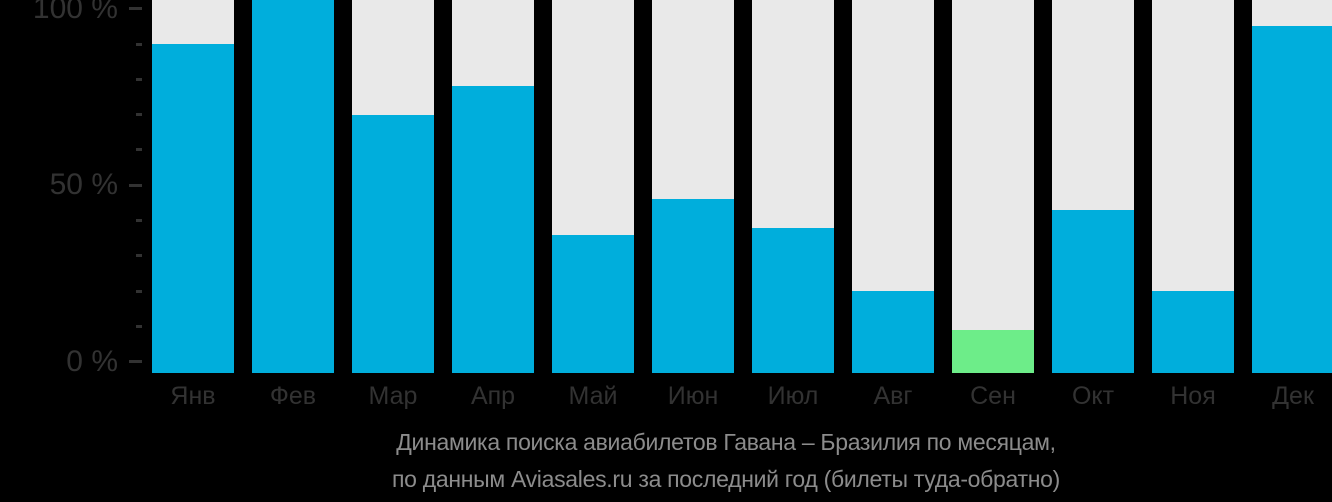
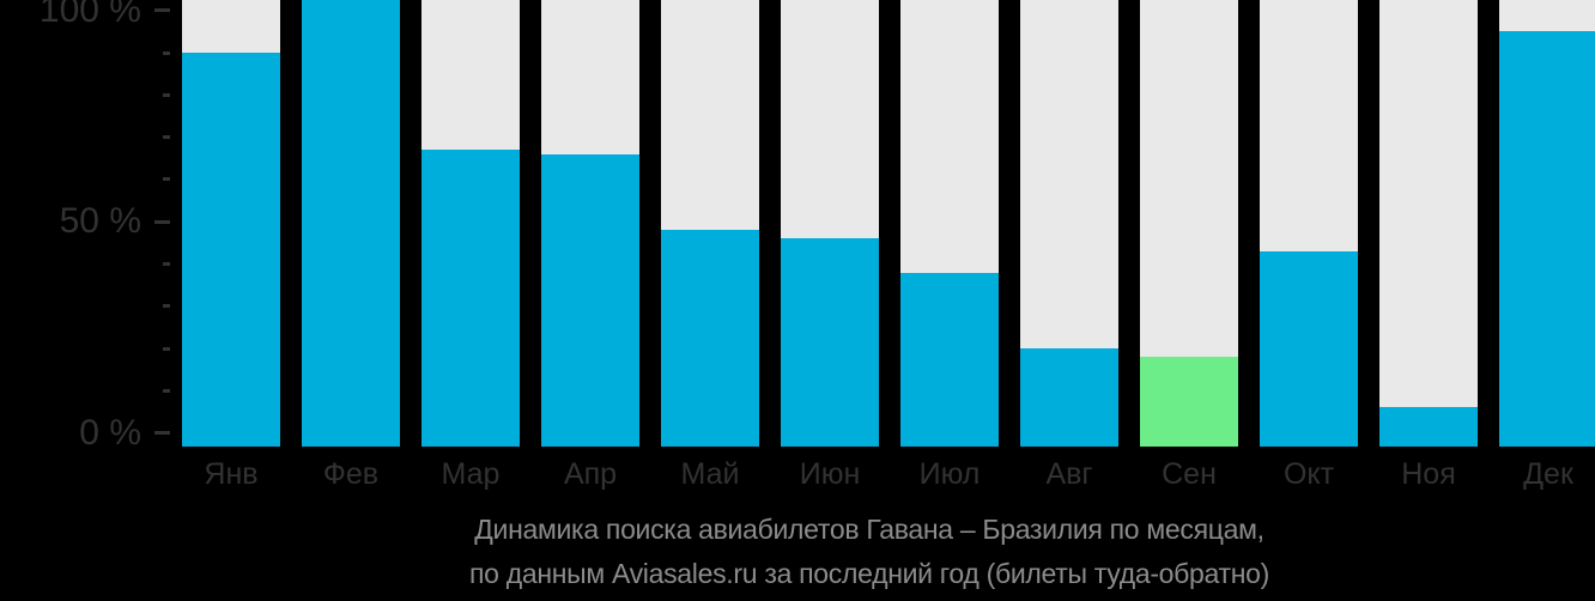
Мар: 70% -> 67%
Апр: 78% -> 66%
Май: 36% -> 48%
Сен: 9% -> 18%
Ноя: 20% -> 6%
